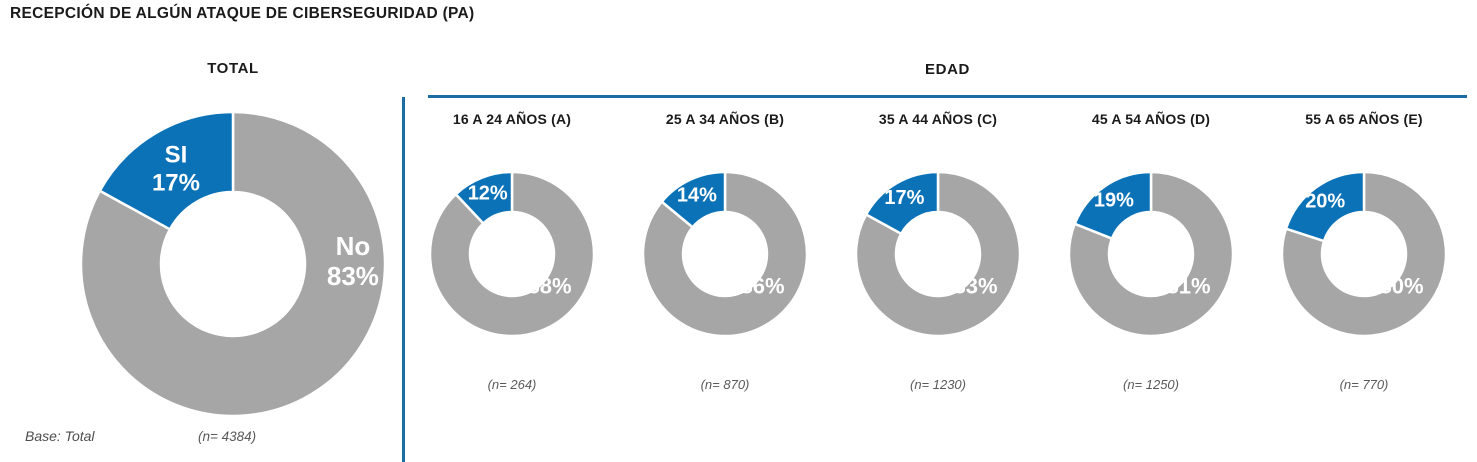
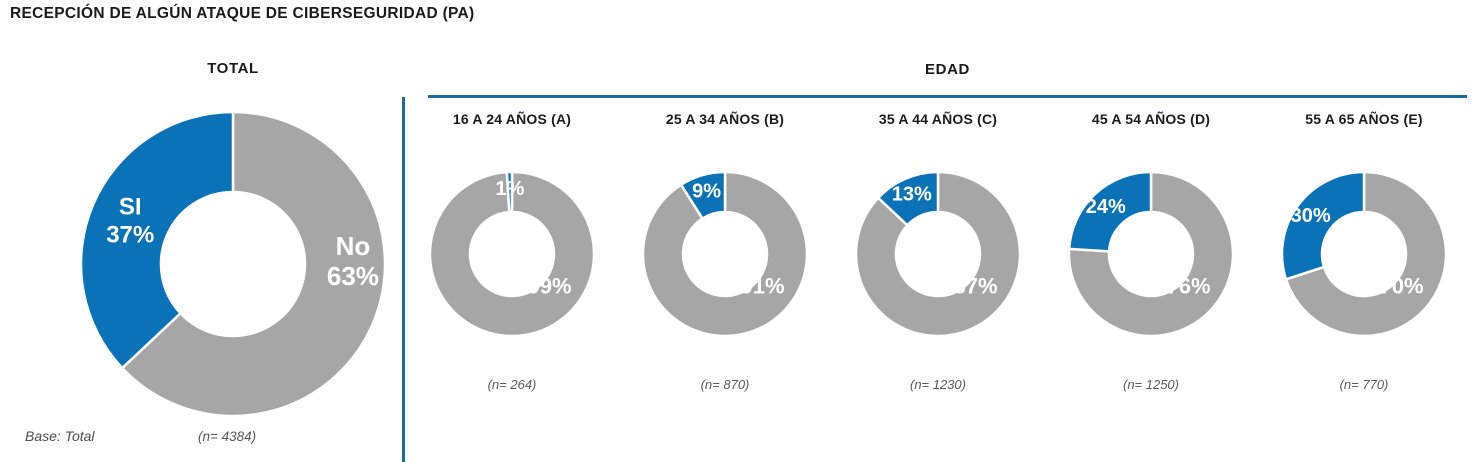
TOTAL/SI: 17% -> 37%
TOTAL/No: 83% -> 63%
16 A 24 AÑOS (A)/SI: 12% -> 1%
16 A 24 AÑOS (A)/No: 88% -> 99%
25 A 34 AÑOS (B)/SI: 14% -> 9%
25 A 34 AÑOS (B)/No: 86% -> 91%
35 A 44 AÑOS (C)/SI: 17% -> 13%
35 A 44 AÑOS (C)/No: 83% -> 87%
45 A 54 AÑOS (D)/SI: 19% -> 24%
45 A 54 AÑOS (D)/No: 81% -> 76%
55 A 65 AÑOS (E)/SI: 20% -> 30%
55 A 65 AÑOS (E)/No: 80% -> 70%
